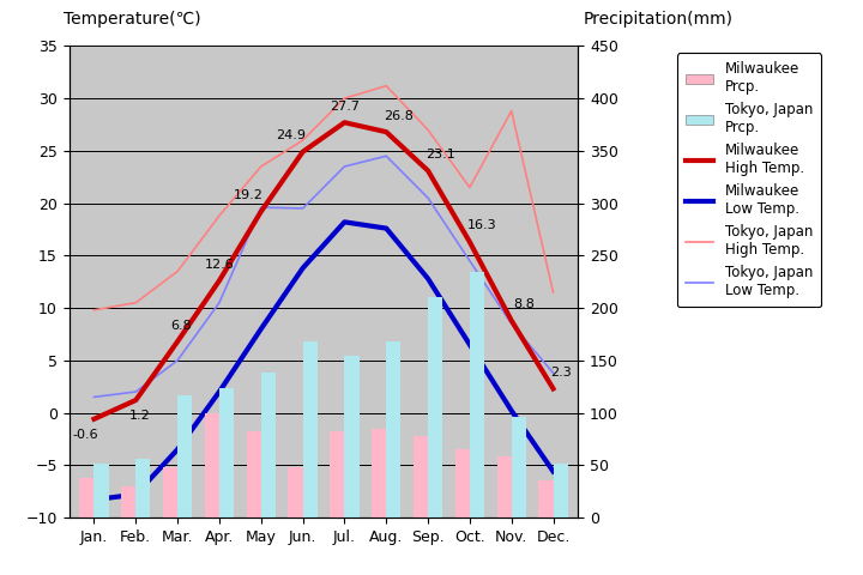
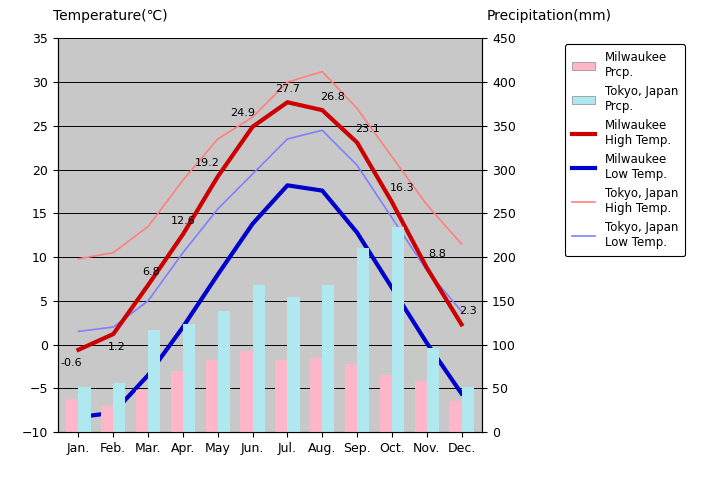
Milwaukee Prcp./Apr.: 100 -> 70
Tokyo, Japan Low Temp./May: 19.6 -> 15.5
Milwaukee Prcp./Jun.: 48 -> 93
Tokyo, Japan High Temp./Nov.: 28.8 -> 16.0
